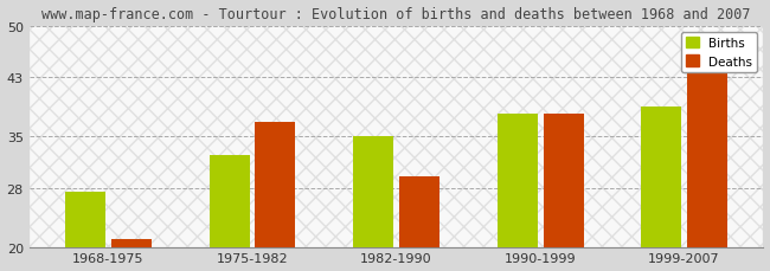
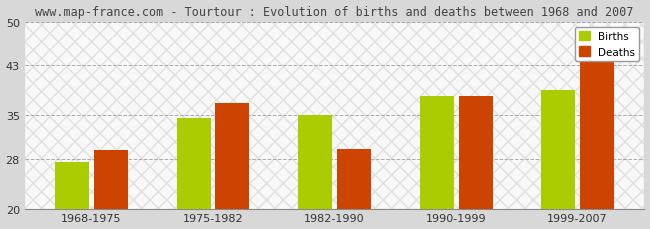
Deaths/1968-1975: 21.0 -> 29.4
Births/1975-1982: 32.5 -> 34.6
